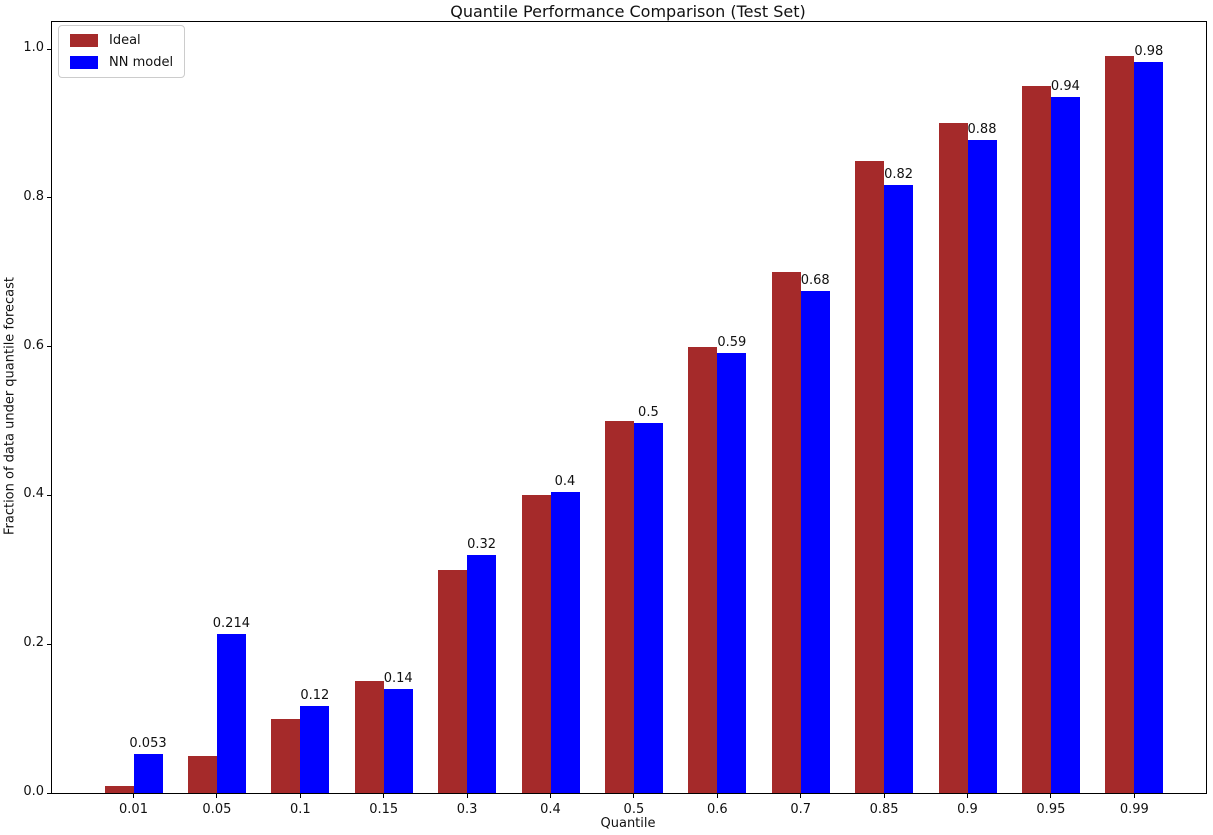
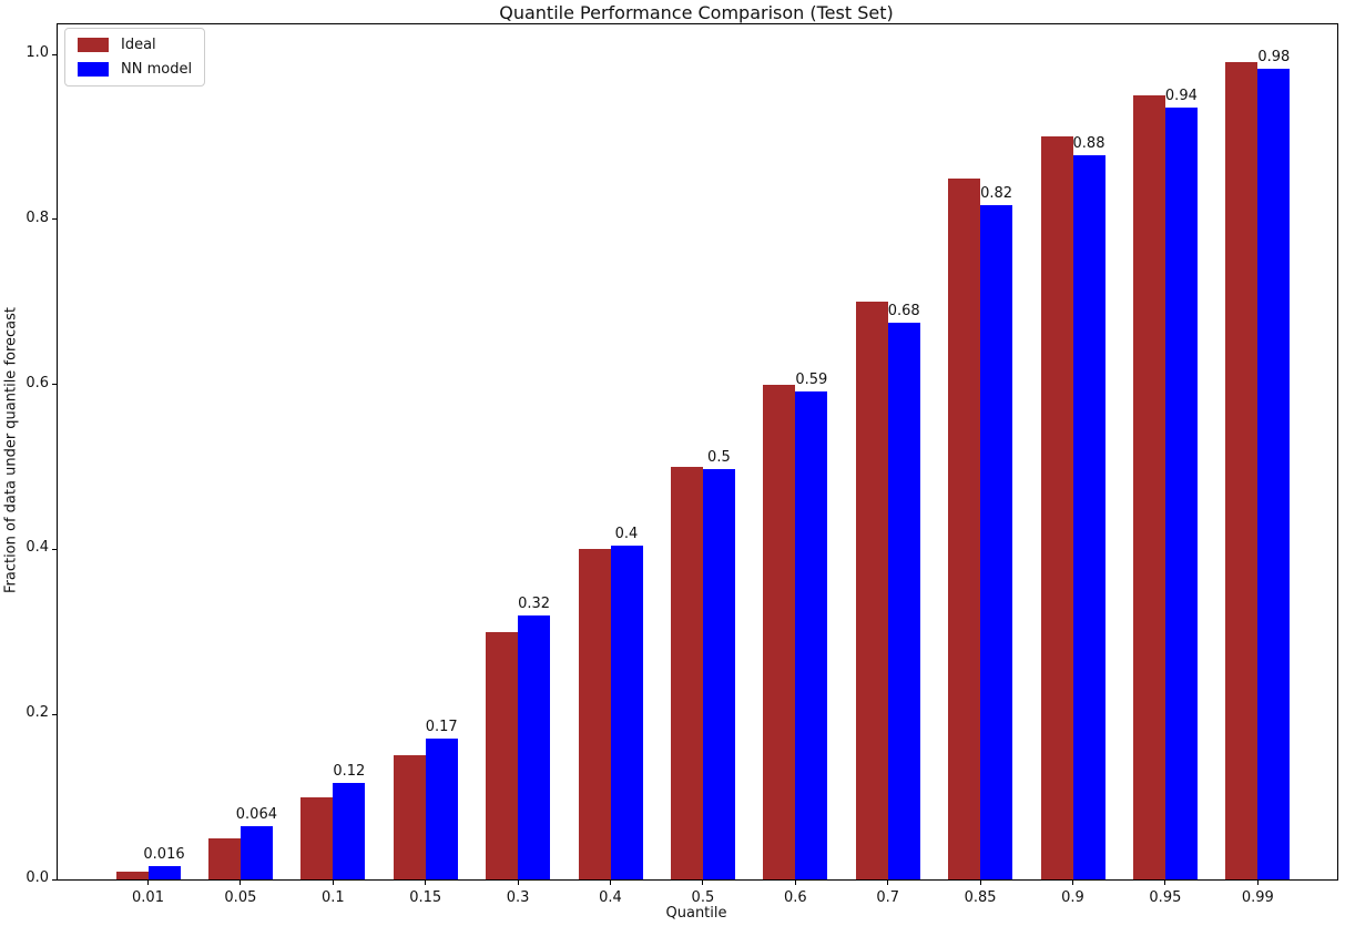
NN model/0.01: 0.053 -> 0.016
NN model/0.05: 0.214 -> 0.064
NN model/0.15: 0.14 -> 0.17
